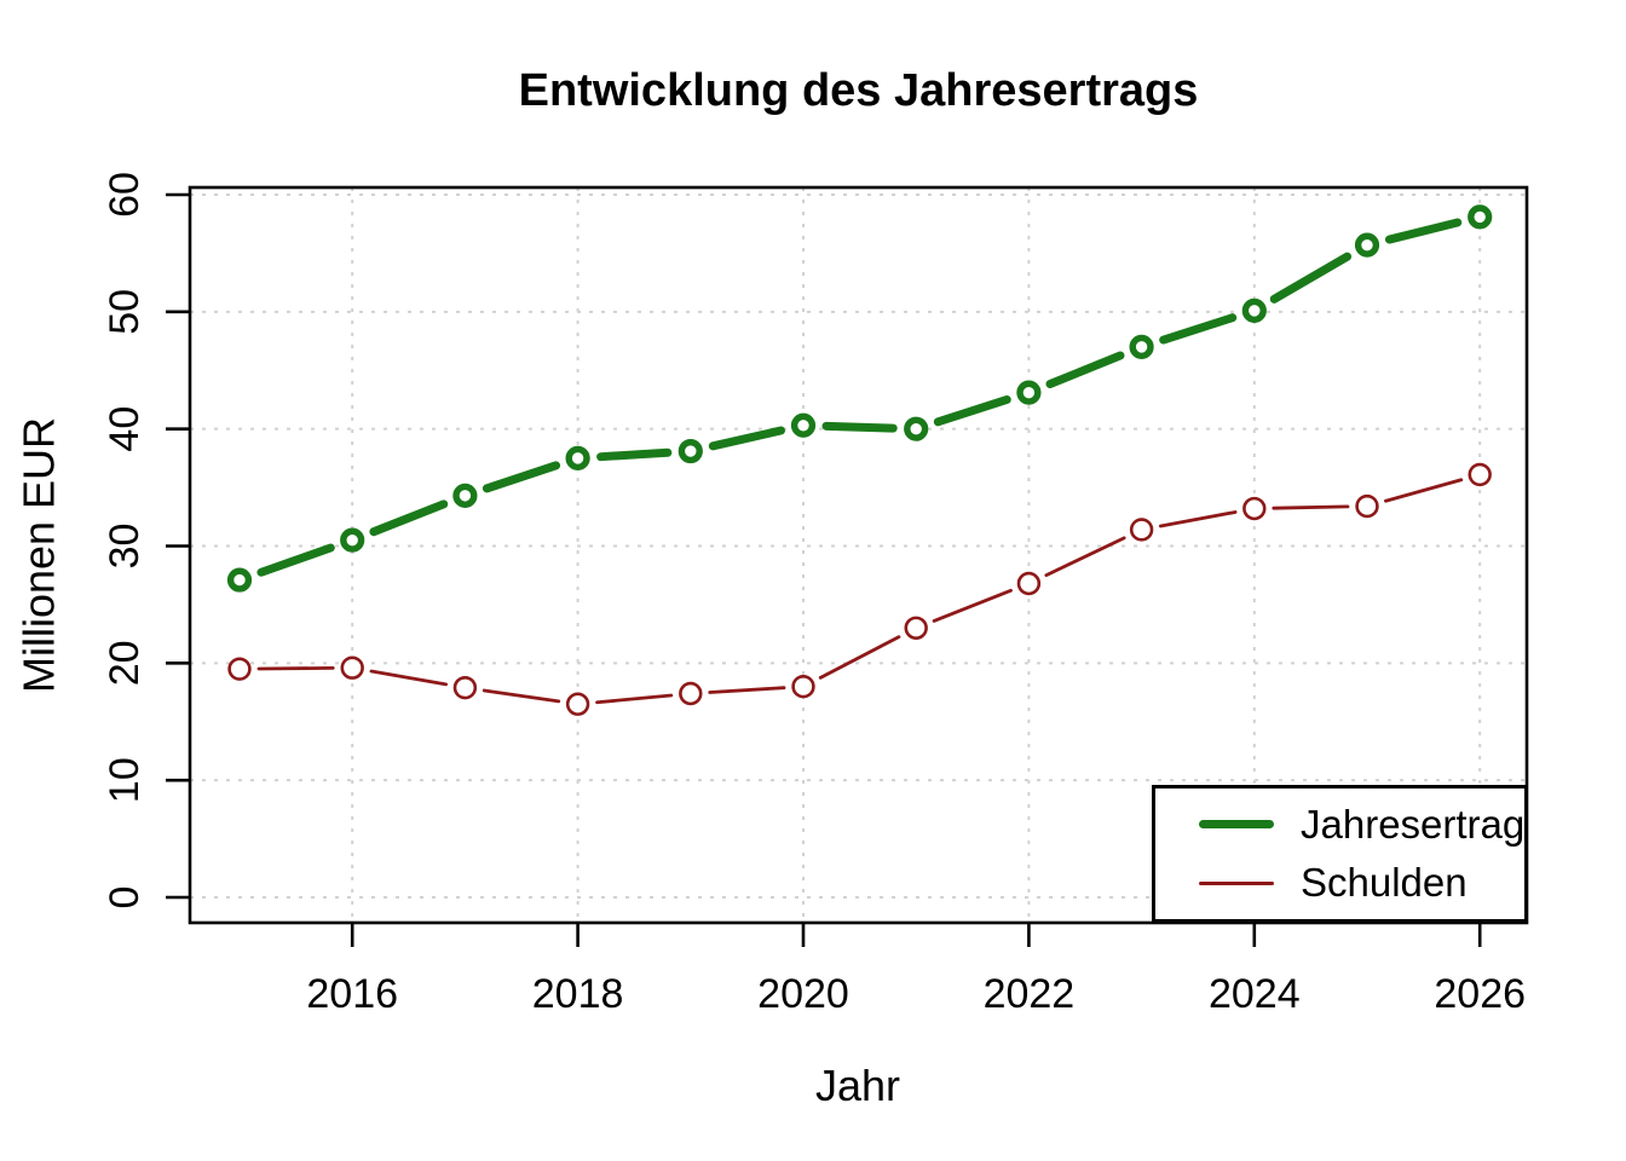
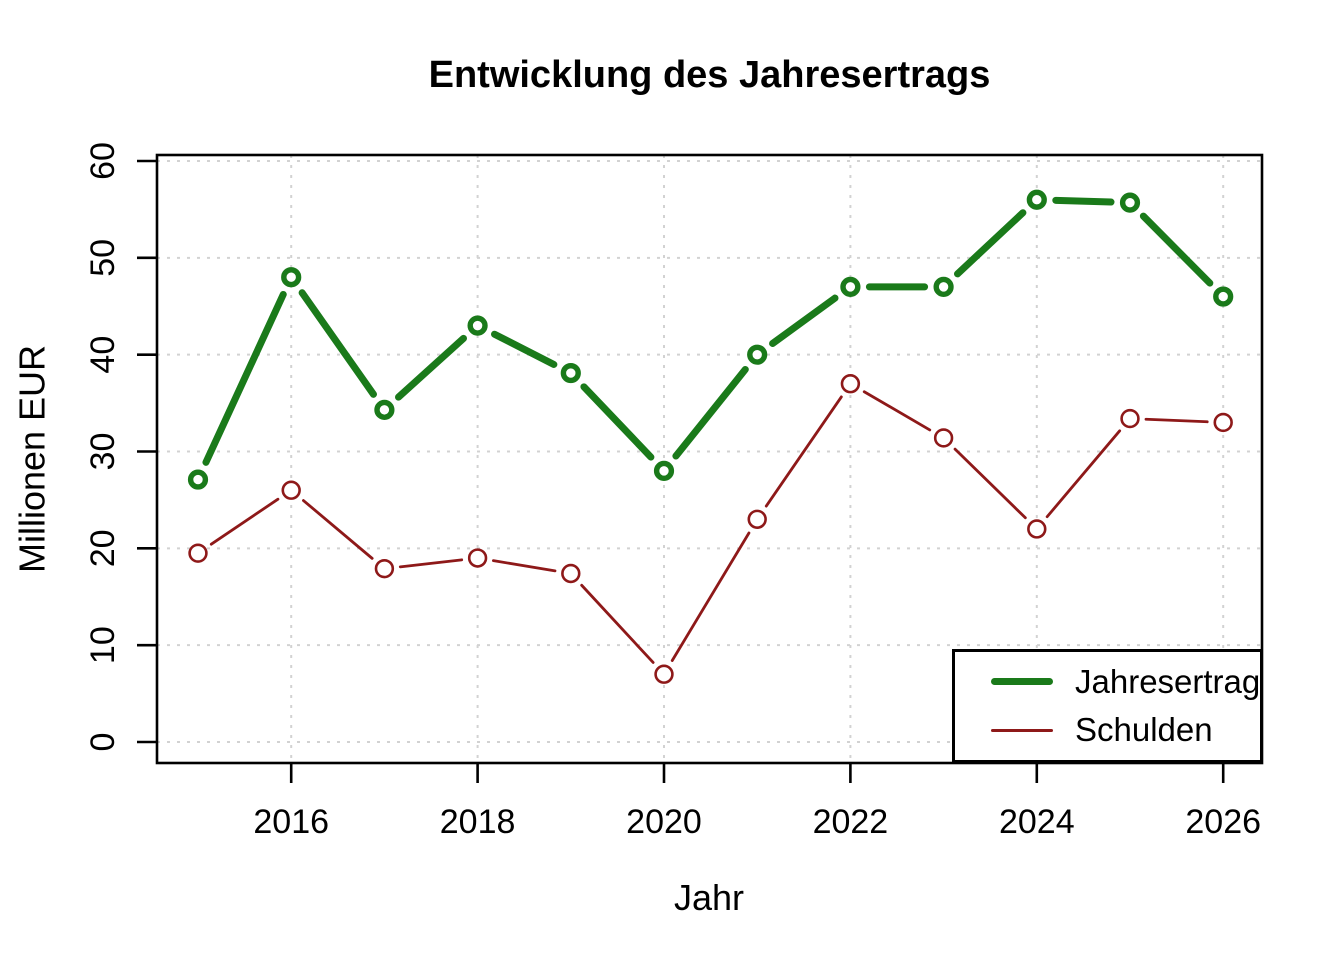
Jahresertrag/2016: 30 -> 48
Schulden/2016: 20 -> 26
Jahresertrag/2018: 38 -> 43
Schulden/2018: 16 -> 19
Jahresertrag/2020: 40 -> 28
Schulden/2020: 18 -> 7
Jahresertrag/2022: 43 -> 47
Schulden/2022: 27 -> 37
Jahresertrag/2024: 50 -> 56
Schulden/2024: 33 -> 22
Jahresertrag/2026: 58 -> 46
Schulden/2026: 36 -> 33
